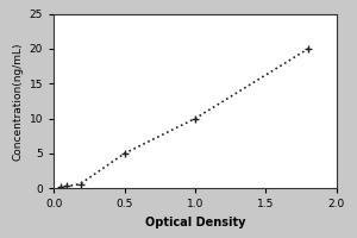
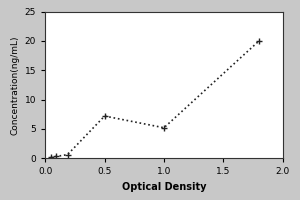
0.5: 5.0 -> 7.2
1.0: 10.0 -> 5.2
